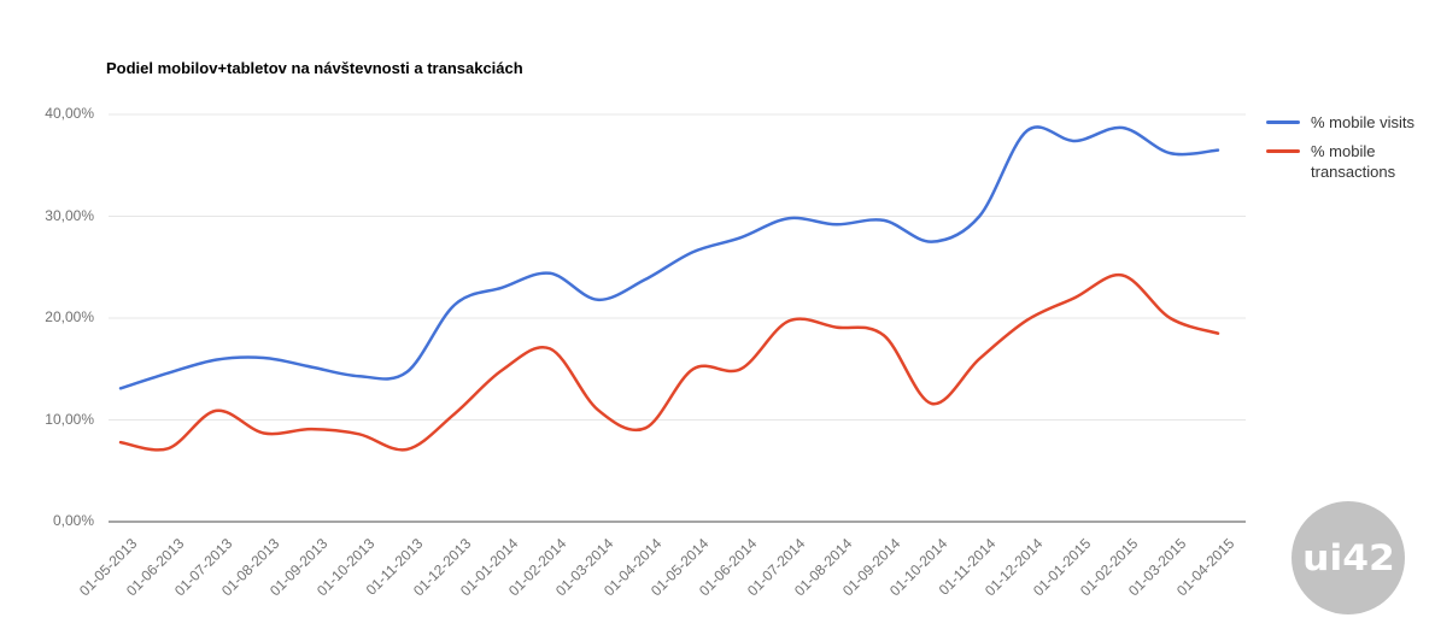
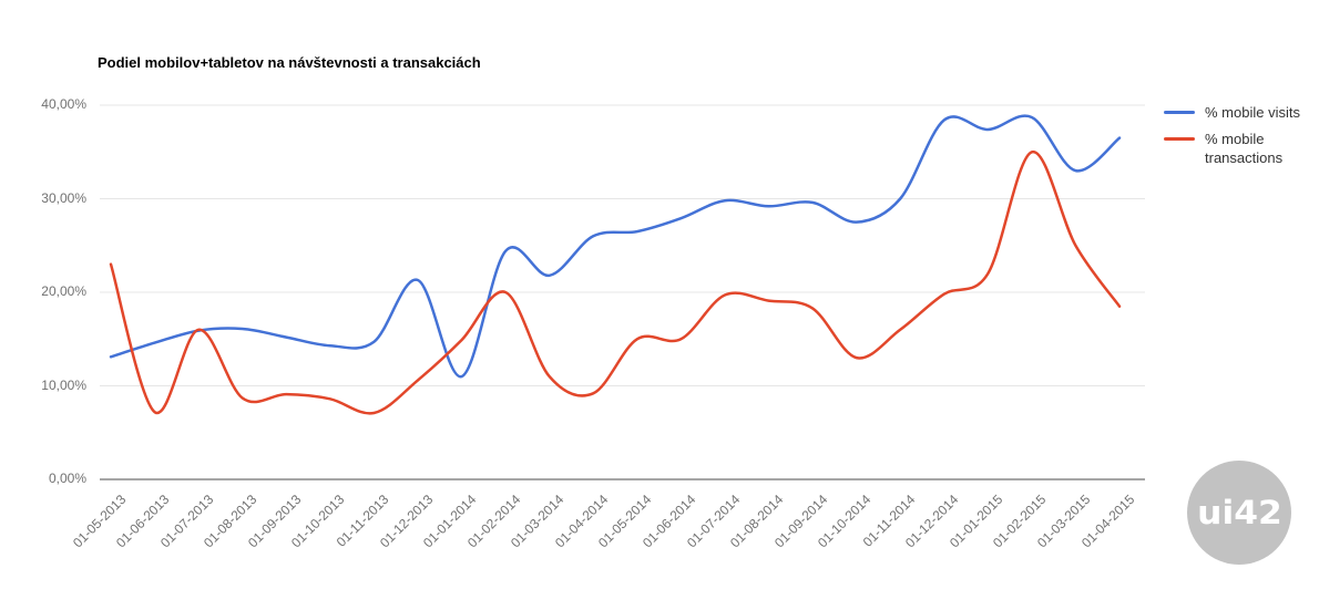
% mobile transactions/01-05-2013: 8% -> 23%
% mobile transactions/01-07-2013: 11% -> 16%
% mobile visits/01-01-2014: 23% -> 11%
% mobile transactions/01-02-2014: 17% -> 20%
% mobile visits/01-04-2014: 24% -> 26%
% mobile transactions/01-10-2014: 12% -> 13%
% mobile transactions/01-02-2015: 24% -> 35%
% mobile visits/01-03-2015: 36% -> 33%
% mobile transactions/01-03-2015: 20% -> 25%
